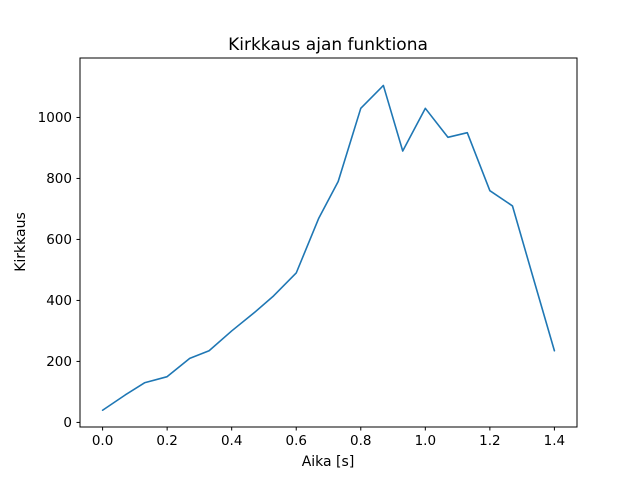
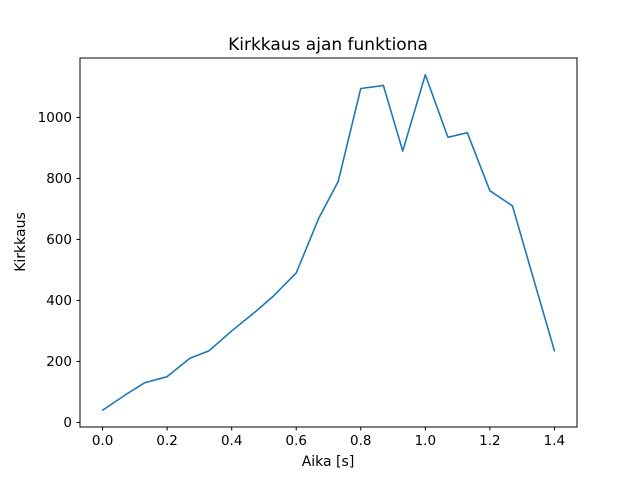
0.8: 1030 -> 1100
1.0: 1030 -> 1140
